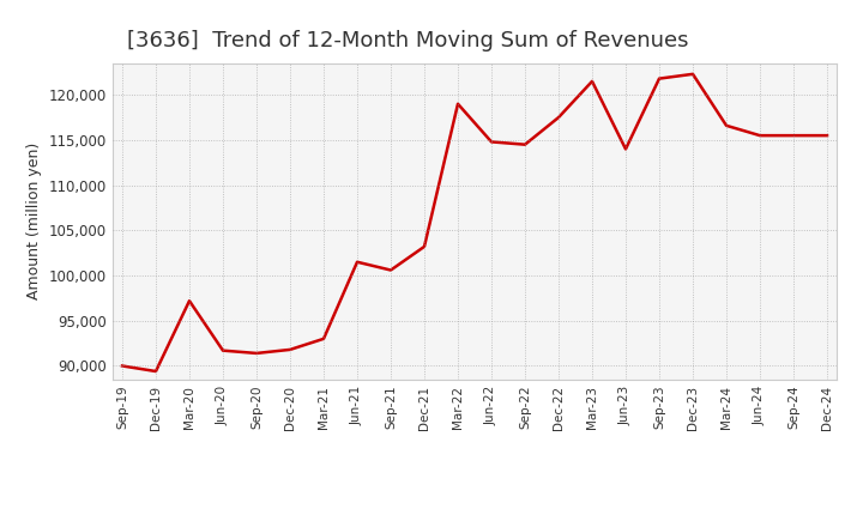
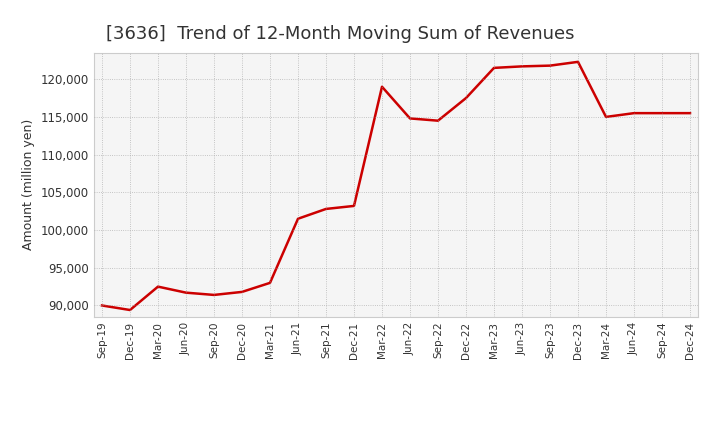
Mar-20: 97,200 -> 92,500
Sep-21: 100,600 -> 102,800
Jun-23: 114,000 -> 121,700
Mar-24: 116,600 -> 115,000
